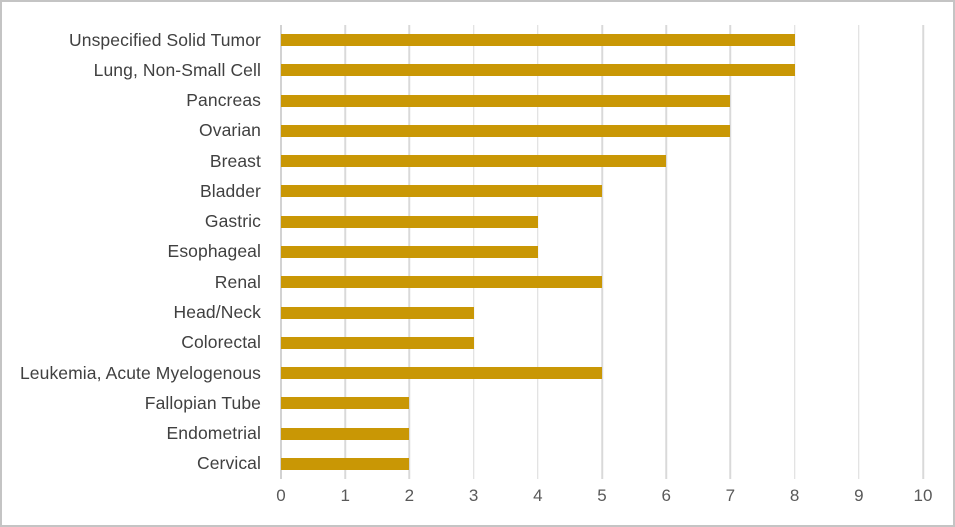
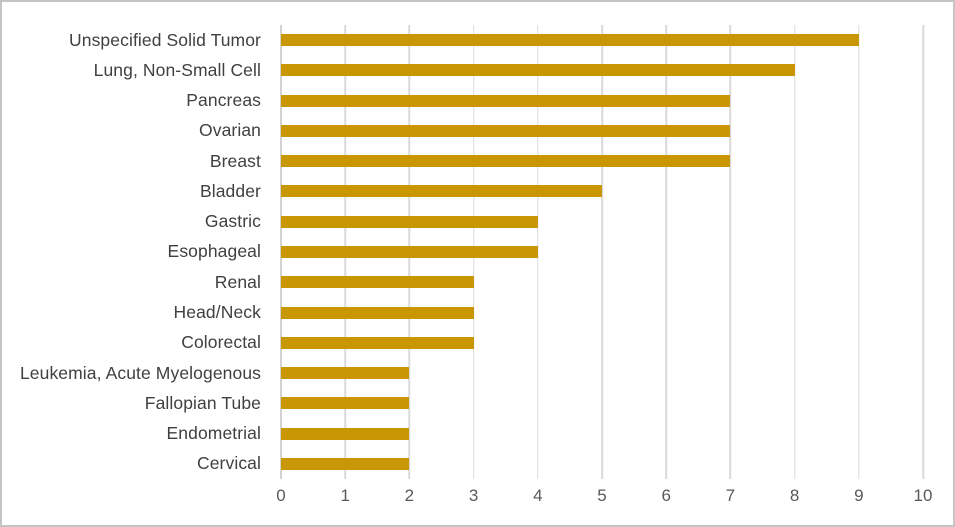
Unspecified Solid Tumor: 8 -> 9
Breast: 6 -> 7
Renal: 5 -> 3
Leukemia, Acute Myelogenous: 5 -> 2
